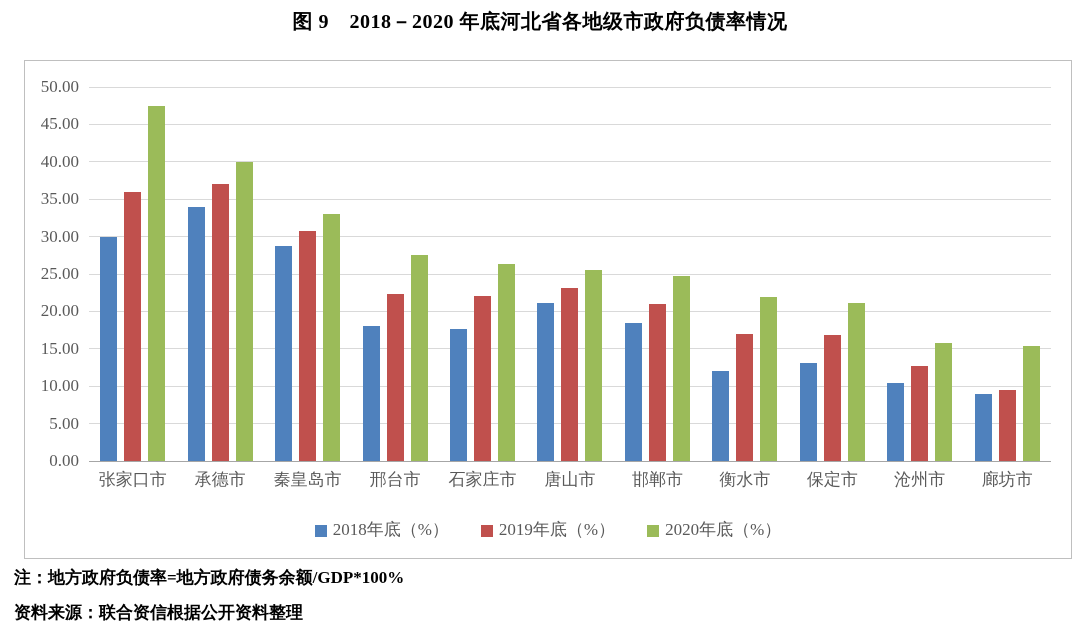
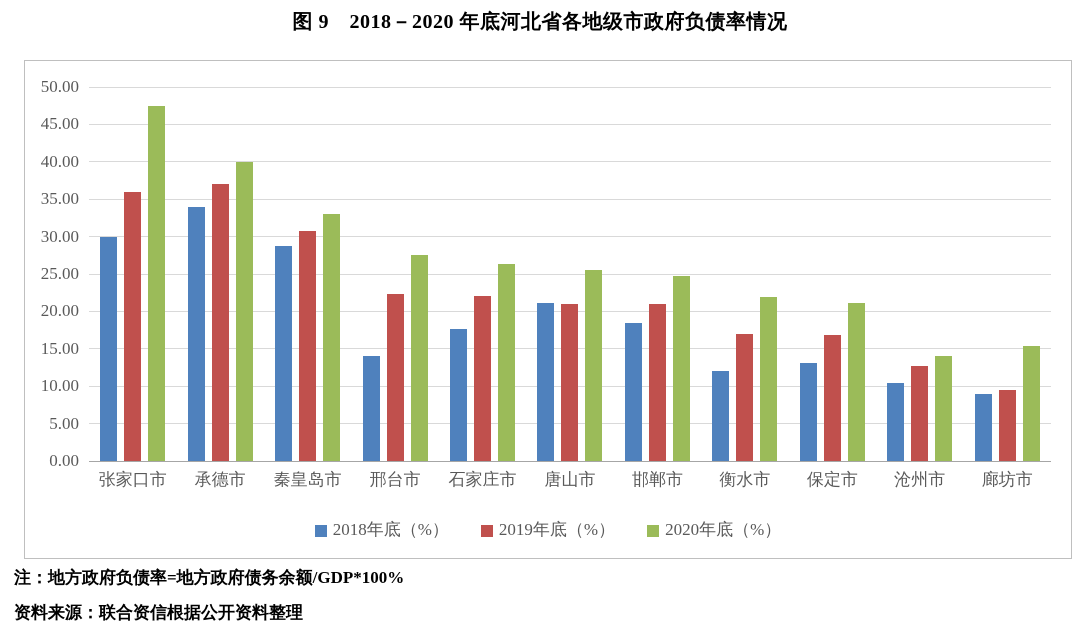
2018年底（%）/邢台市: 18 -> 14
2019年底（%）/唐山市: 23 -> 21
2020年底（%）/沧州市: 16 -> 14
